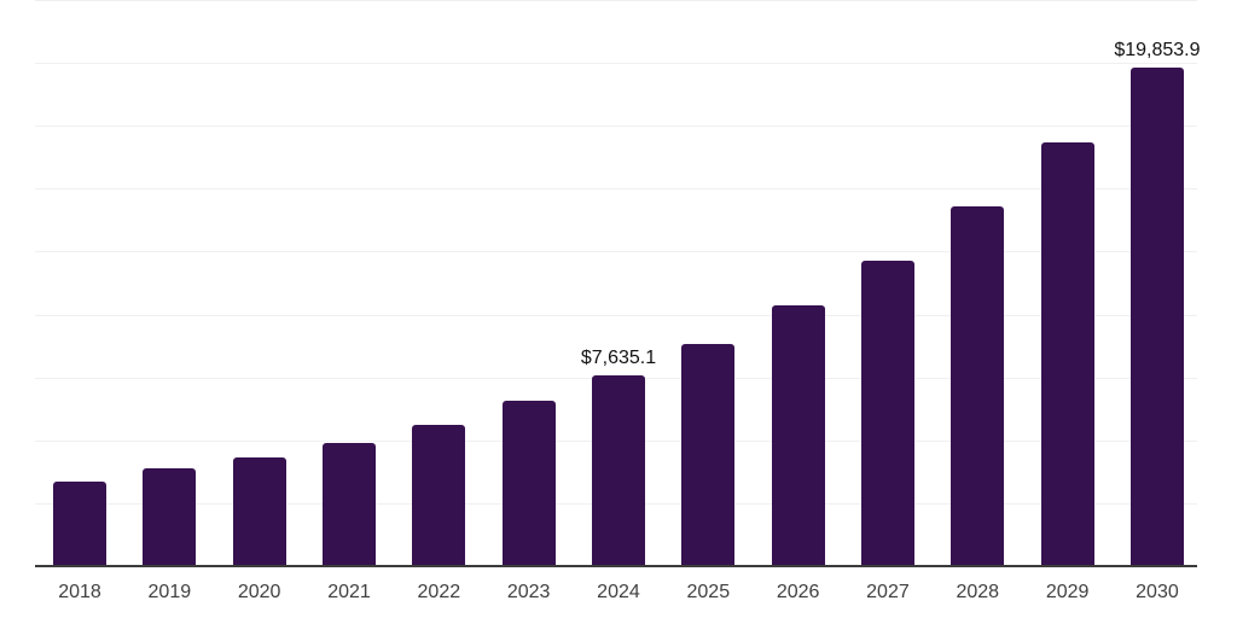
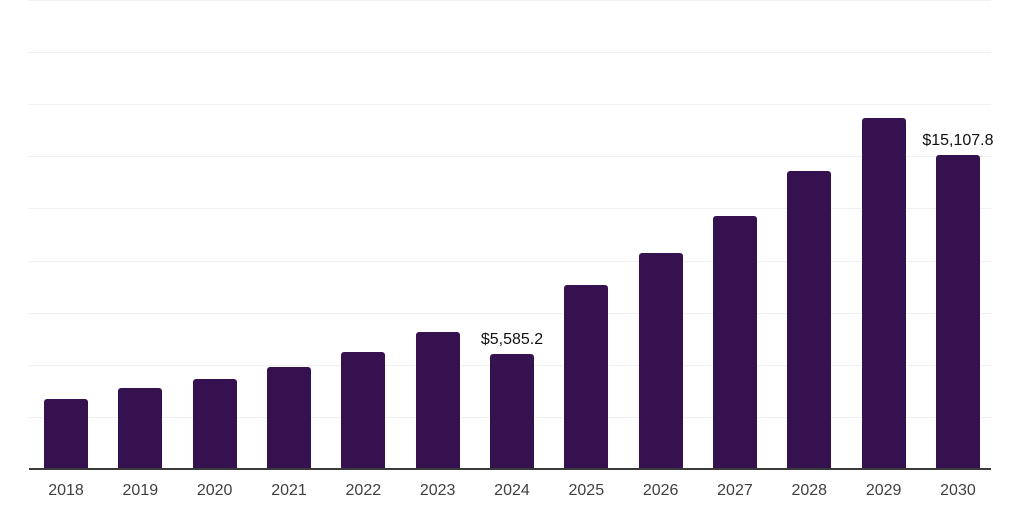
2024: $7,635.1 -> $5,585.2
2030: $19,853.9 -> $15,107.8
